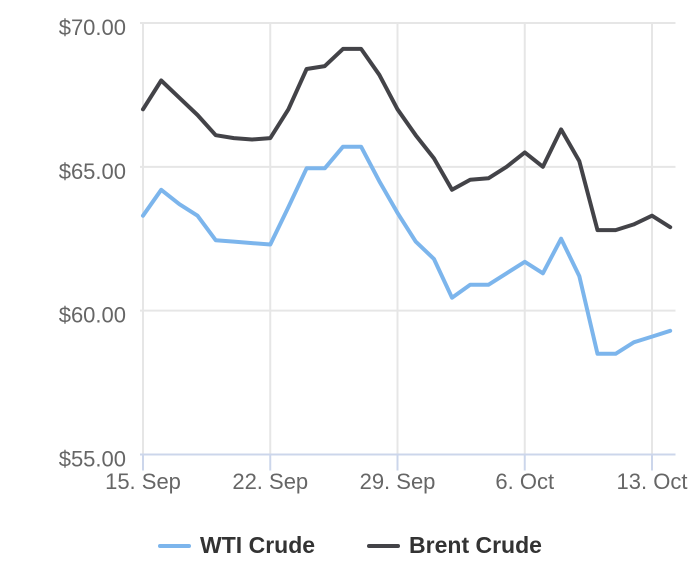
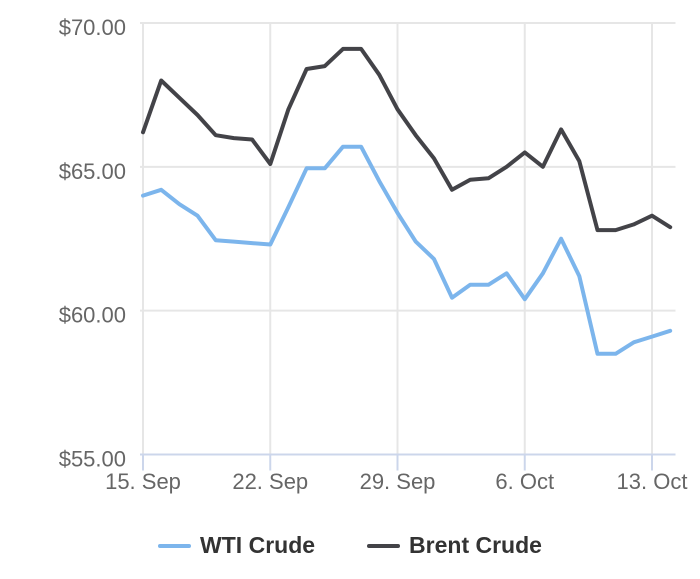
WTI Crude/15. Sep: $63.3 -> $64.0
Brent Crude/15. Sep: $67.0 -> $66.2
Brent Crude/22. Sep: $66.0 -> $65.1
WTI Crude/6. Oct: $61.7 -> $60.4
